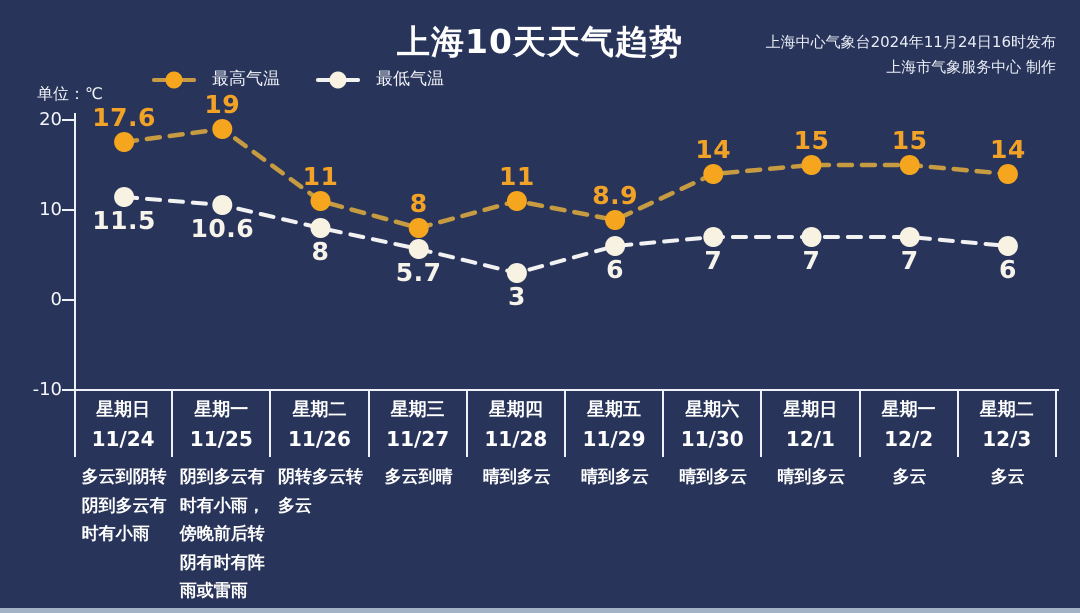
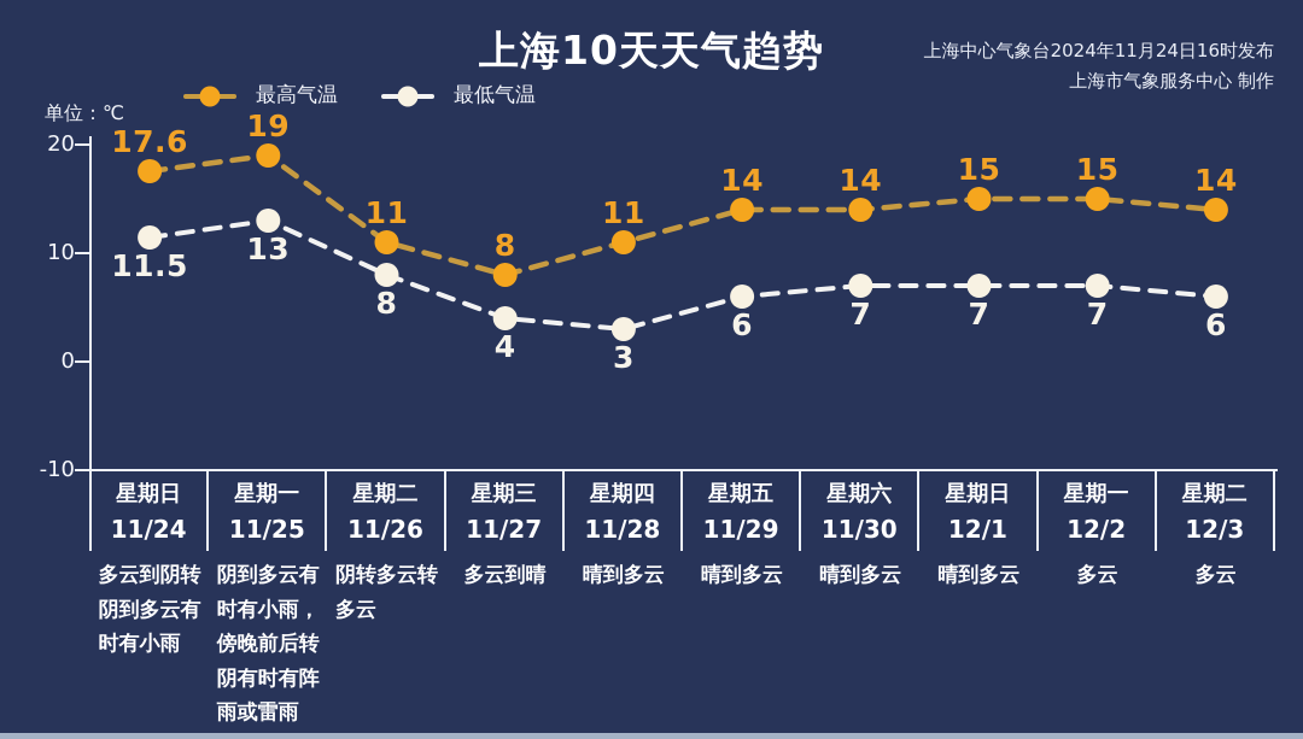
最低气温/11/25: 10.6 -> 13
最低气温/11/27: 5.7 -> 4
最高气温/11/29: 8.9 -> 14
